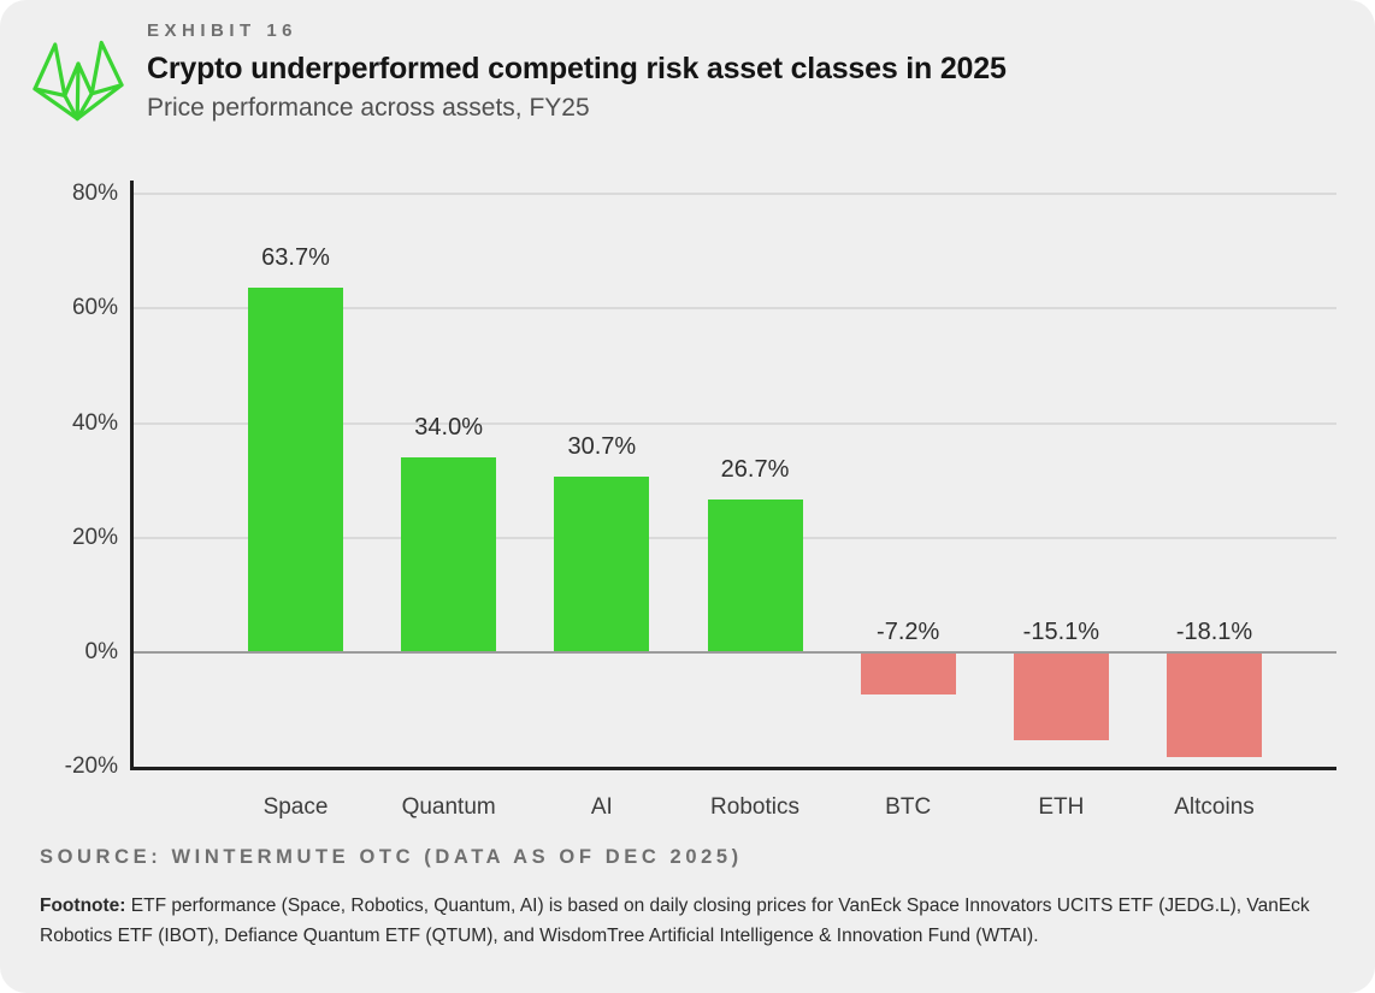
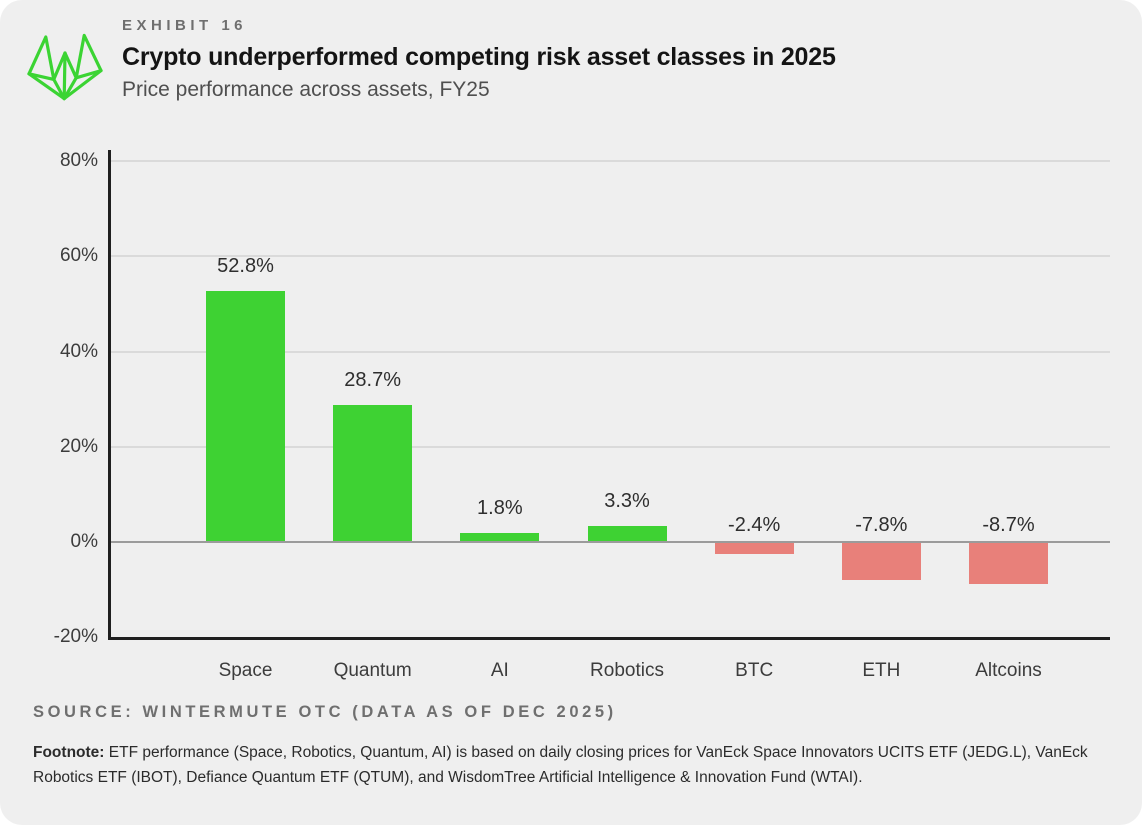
Space: 63.7% -> 52.8%
Quantum: 34.0% -> 28.7%
AI: 30.7% -> 1.8%
Robotics: 26.7% -> 3.3%
BTC: -7.2% -> -2.4%
ETH: -15.1% -> -7.8%
Altcoins: -18.1% -> -8.7%
